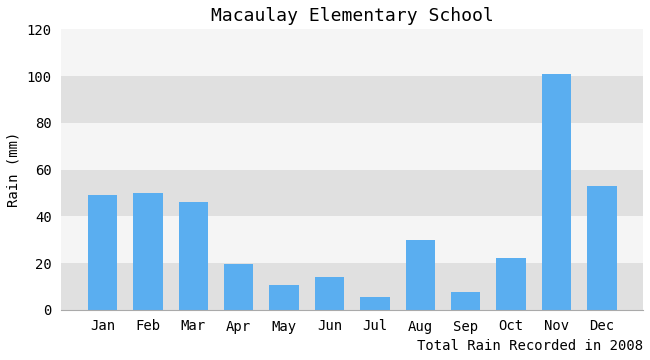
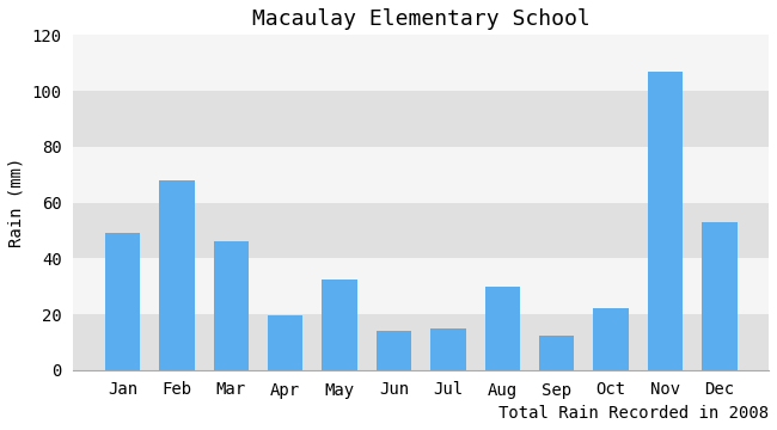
Feb: 50.0 -> 68.0
May: 10.5 -> 32.5
Jul: 5.5 -> 15.0
Sep: 7.5 -> 12.5
Nov: 101.0 -> 107.0
